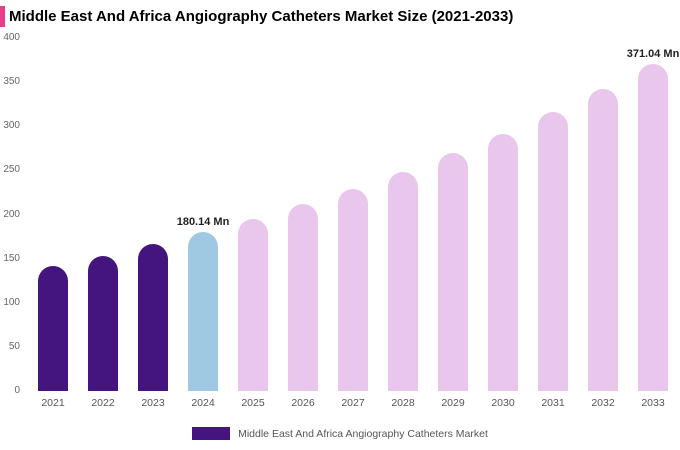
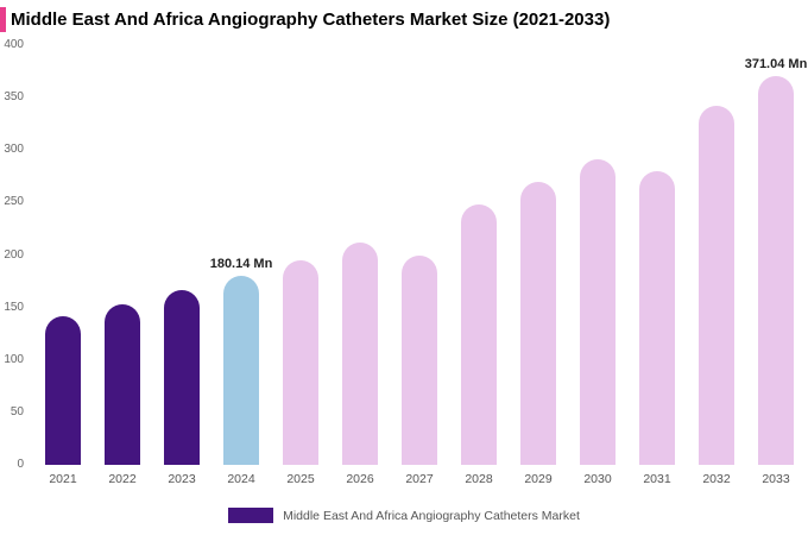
2027: 230 -> 200
2031: 320 -> 280
